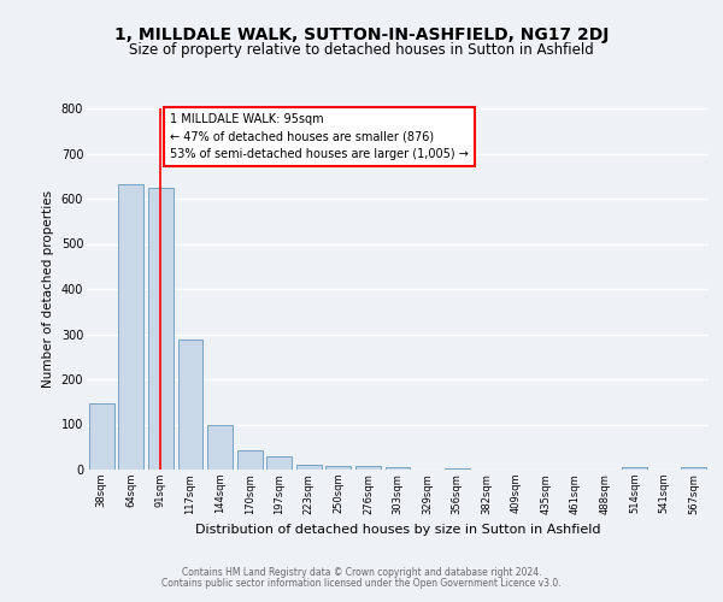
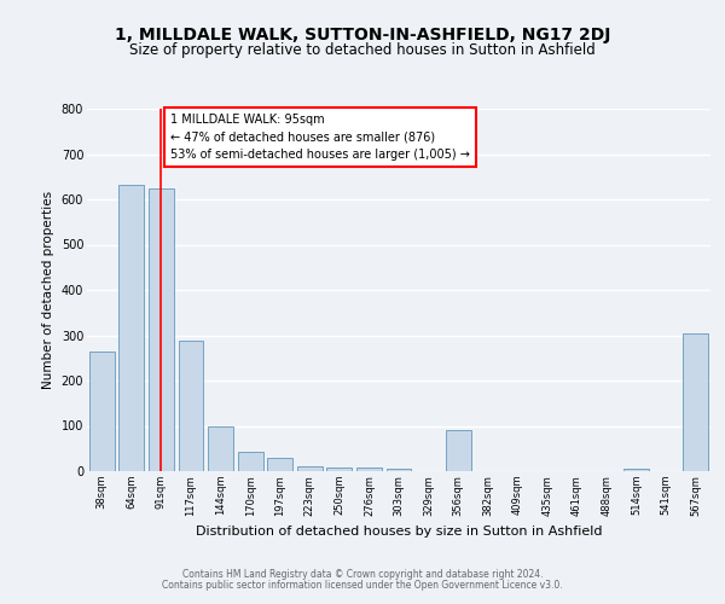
38sqm: 148 -> 265
356sqm: 2 -> 90
567sqm: 5 -> 305
